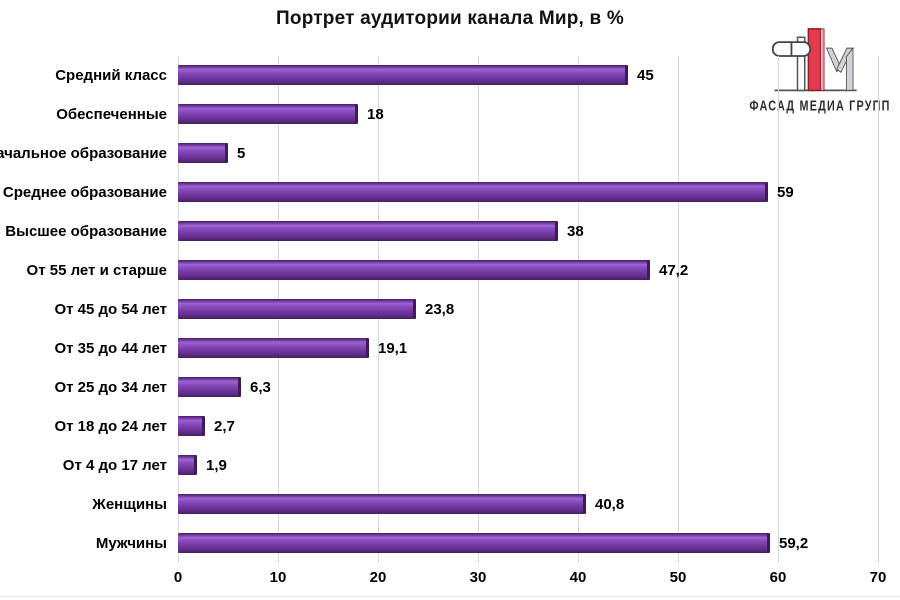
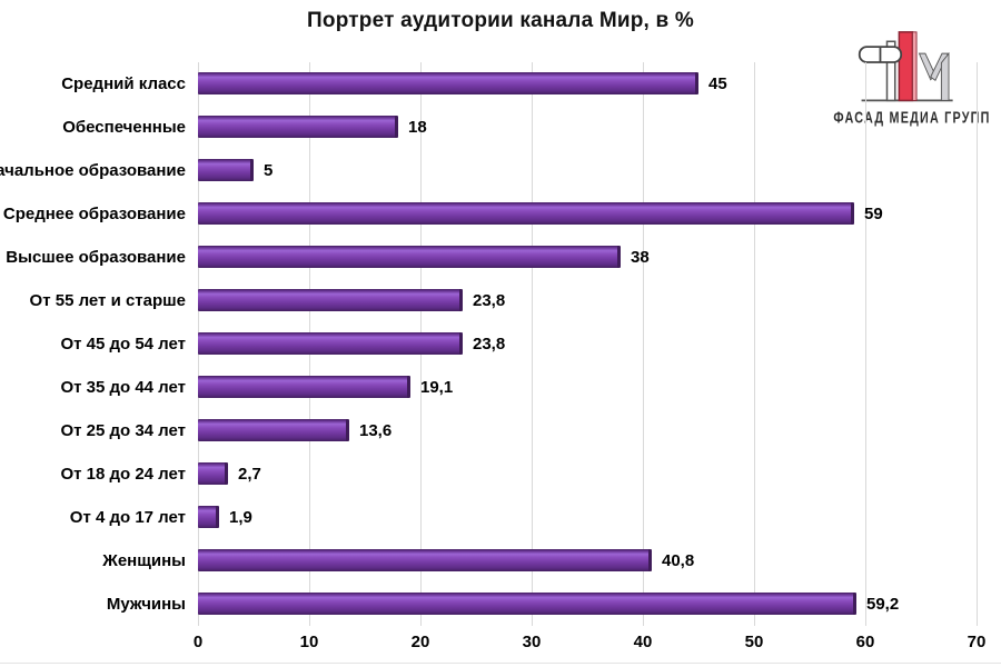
От 55 лет и старше: 47,2 -> 23,8
От 25 до 34 лет: 6,3 -> 13,6
